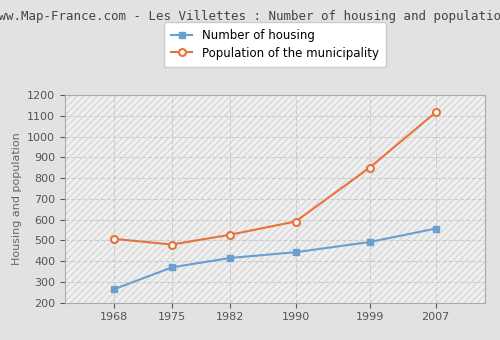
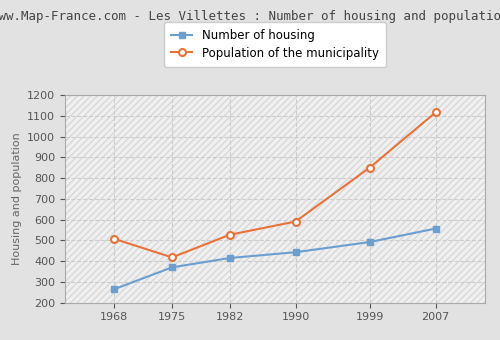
Population of the municipality/1975: 480 -> 418
